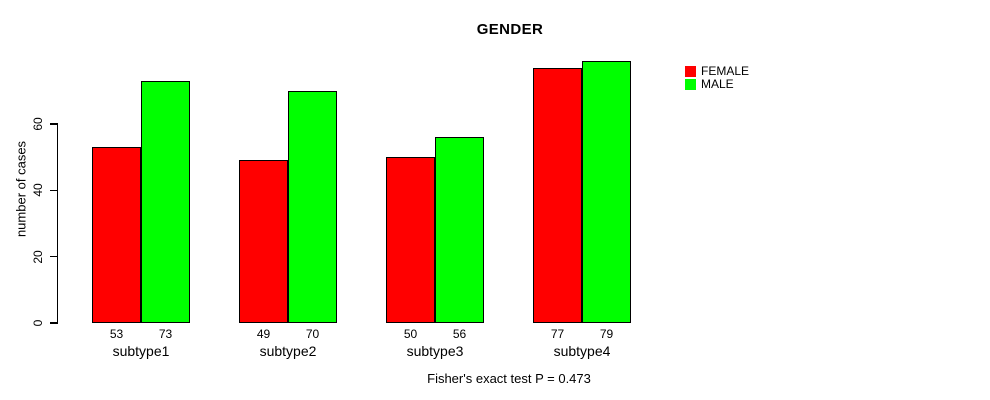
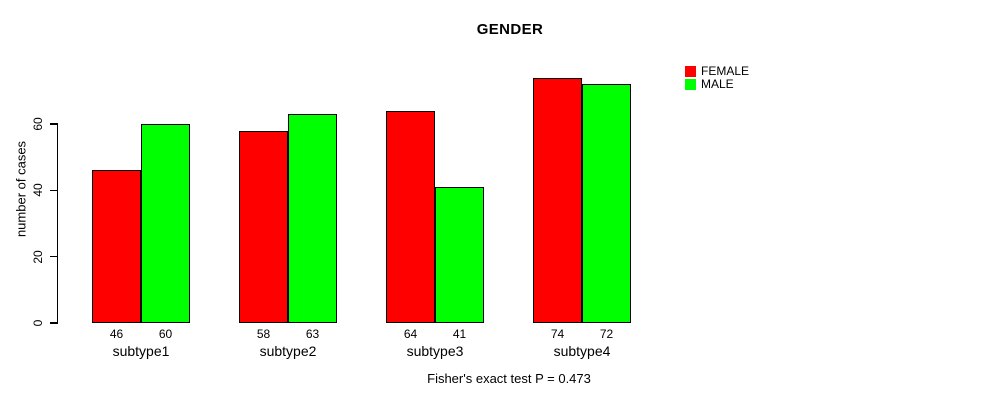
FEMALE/subtype1: 53 -> 46
MALE/subtype1: 73 -> 60
FEMALE/subtype2: 49 -> 58
MALE/subtype2: 70 -> 63
FEMALE/subtype3: 50 -> 64
MALE/subtype3: 56 -> 41
FEMALE/subtype4: 77 -> 74
MALE/subtype4: 79 -> 72
